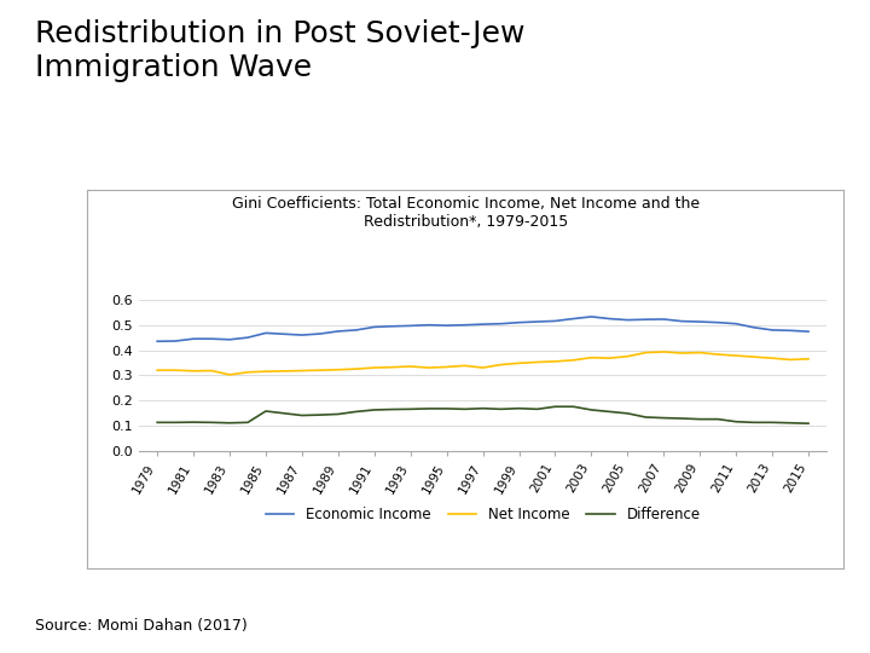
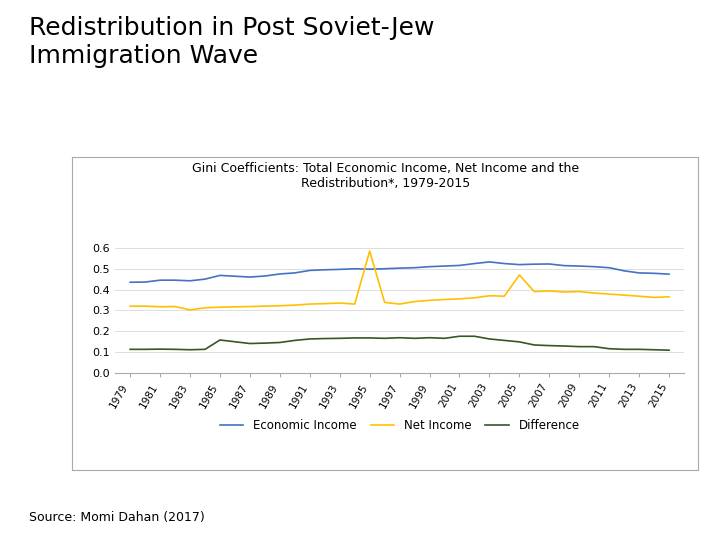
Net Income/1995: 0.333 -> 0.585
Net Income/2005: 0.375 -> 0.470
